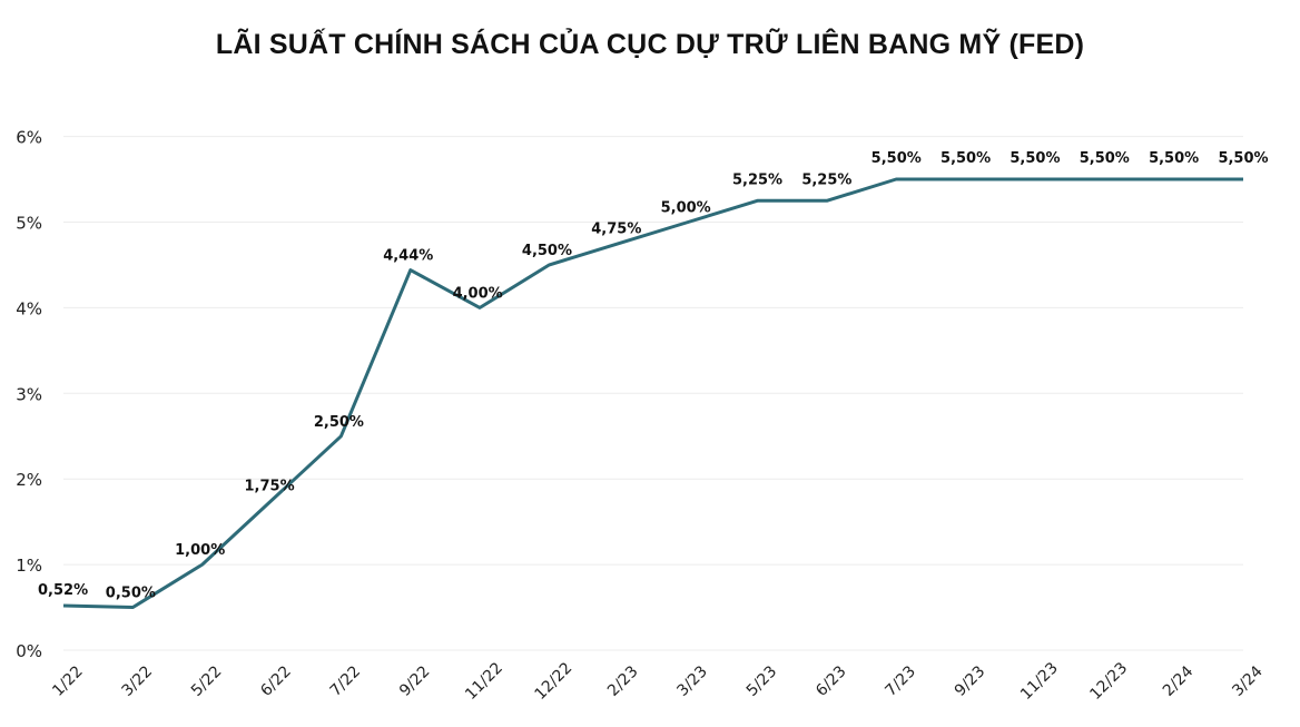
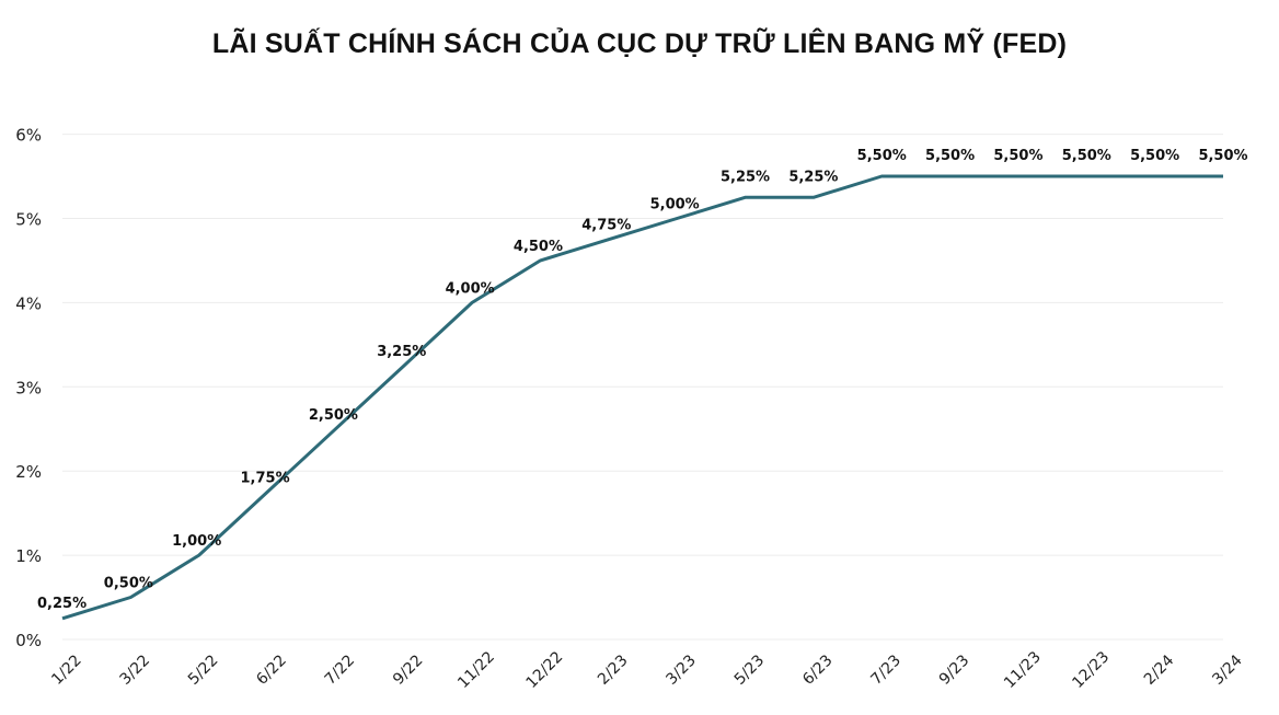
1/22: 0,52% -> 0,25%
9/22: 4,44% -> 3,25%
